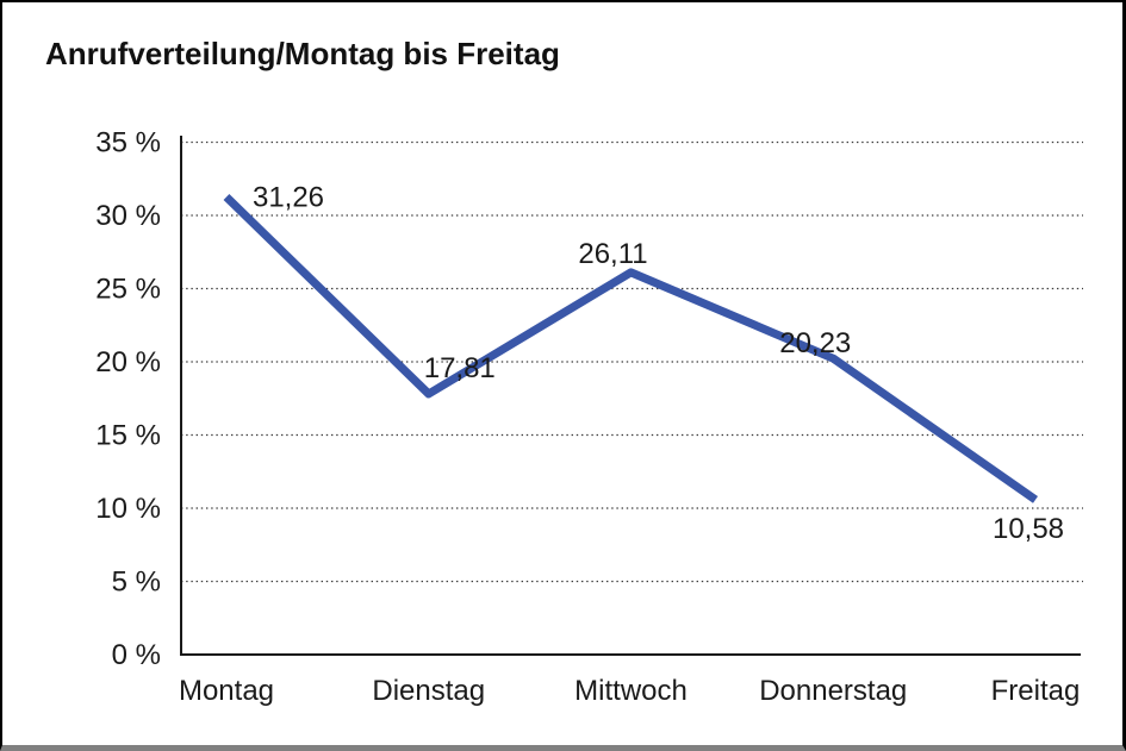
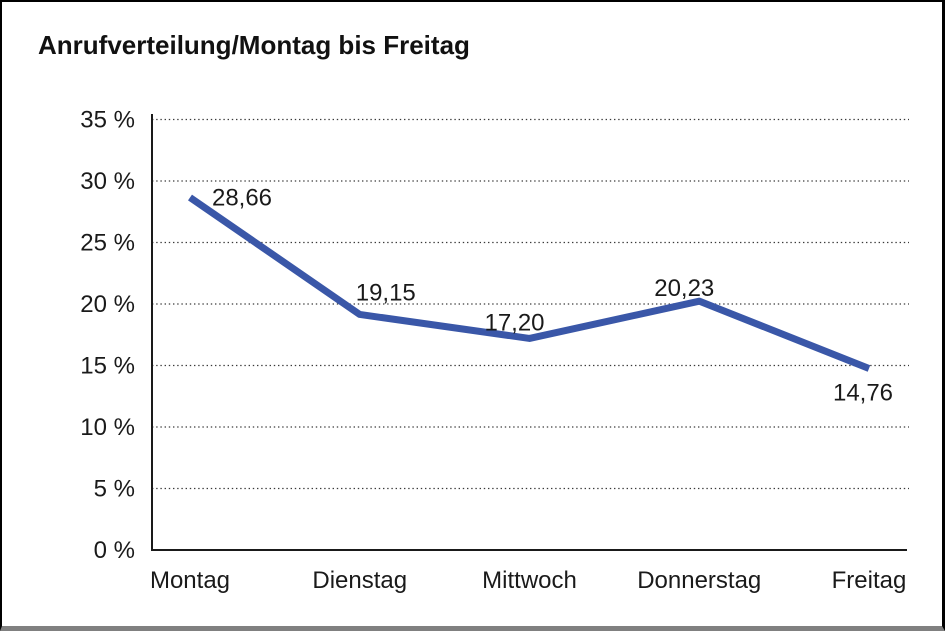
Montag: 31,26 -> 28,66
Dienstag: 17,81 -> 19,15
Mittwoch: 26,11 -> 17,20
Freitag: 10,58 -> 14,76
